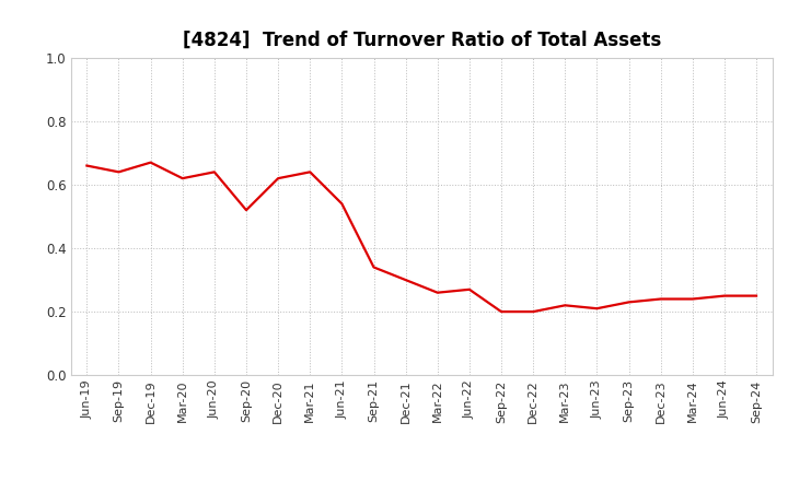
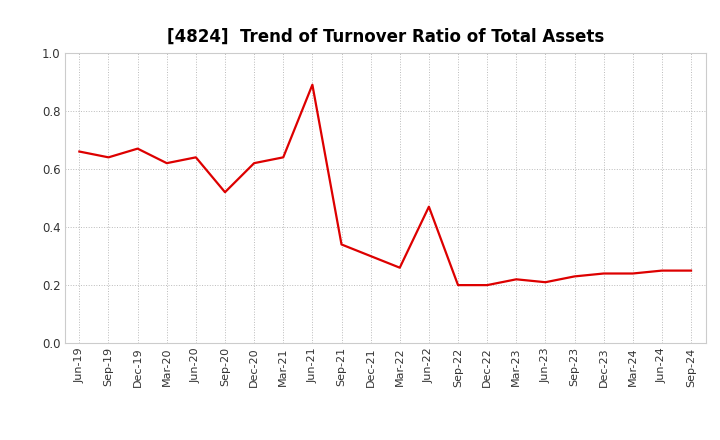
Jun-21: 0.54 -> 0.89
Jun-22: 0.27 -> 0.47
